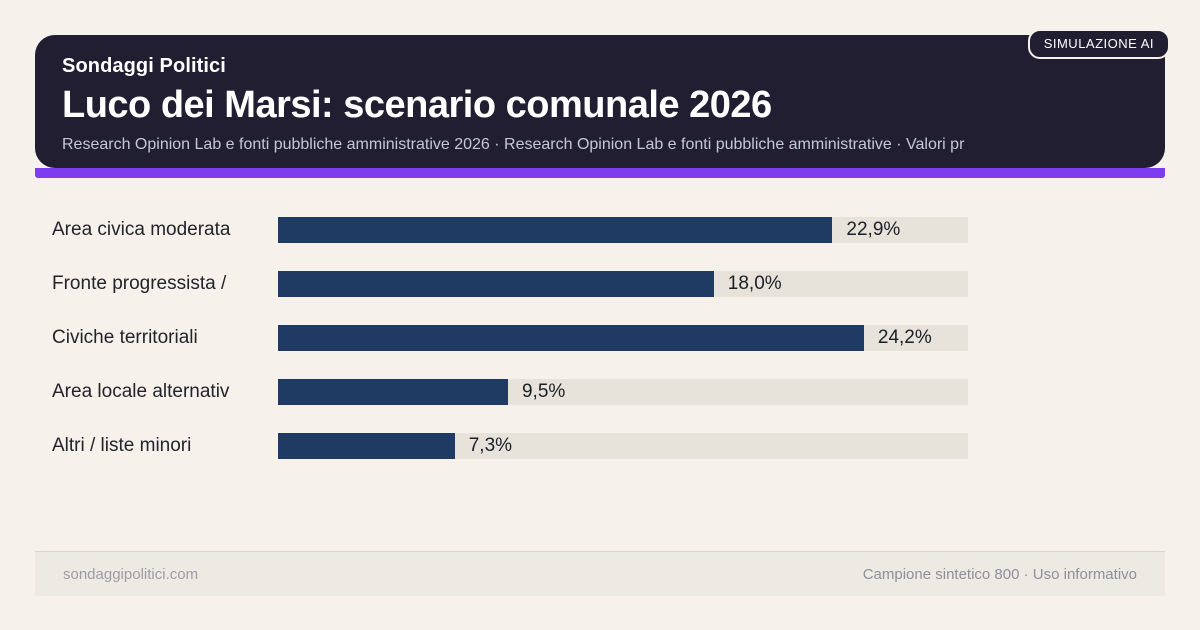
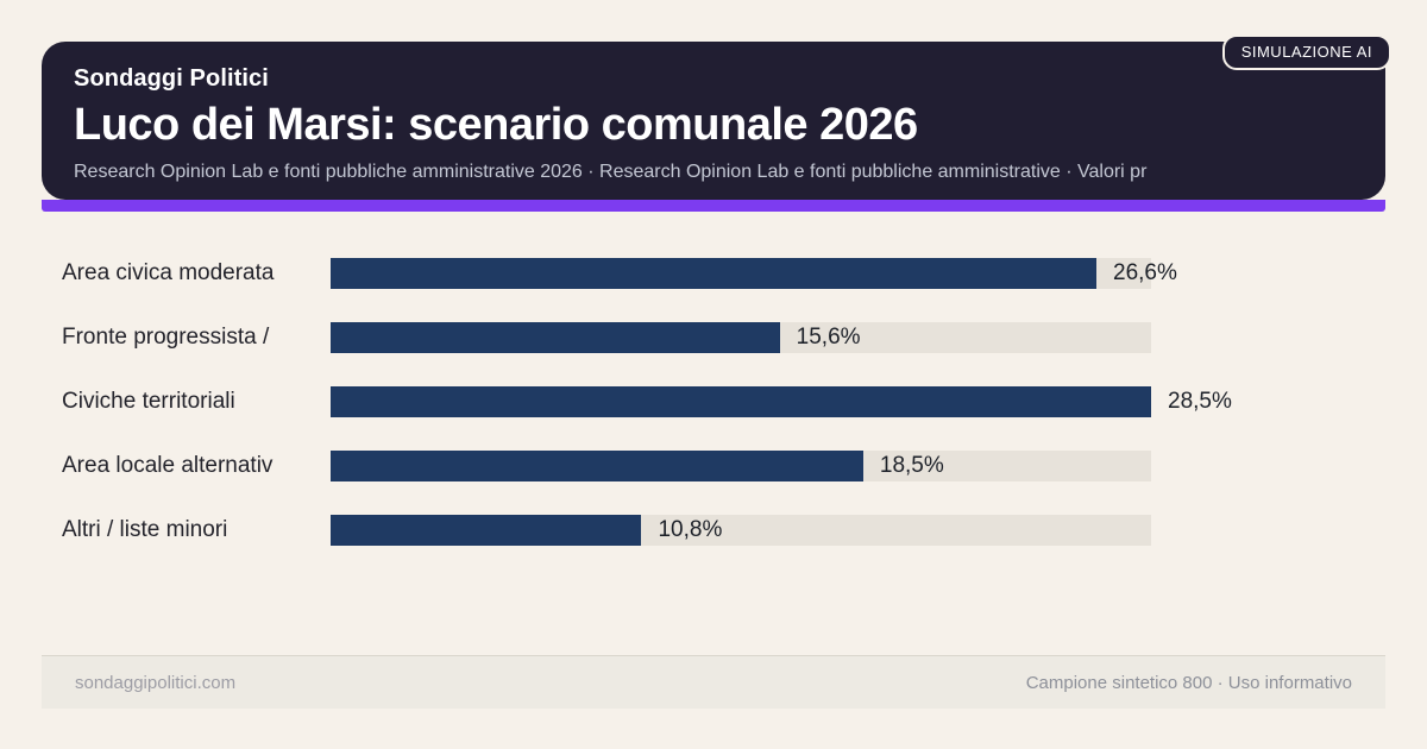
Area civica moderata: 22,9% -> 26,6%
Fronte progressista /: 18,0% -> 15,6%
Civiche territoriali: 24,2% -> 28,5%
Area locale alternativ: 9,5% -> 18,5%
Altri / liste minori: 7,3% -> 10,8%
